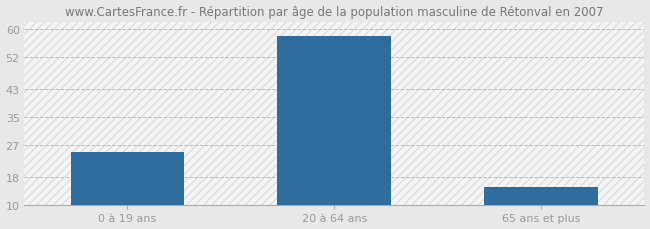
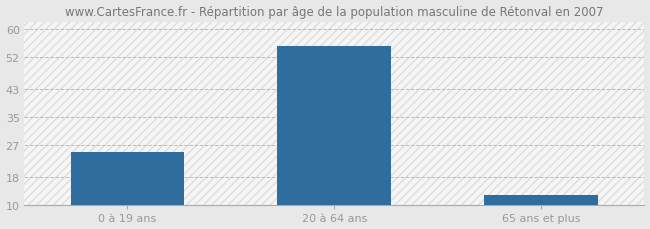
20 à 64 ans: 58 -> 55
65 ans et plus: 15 -> 13
